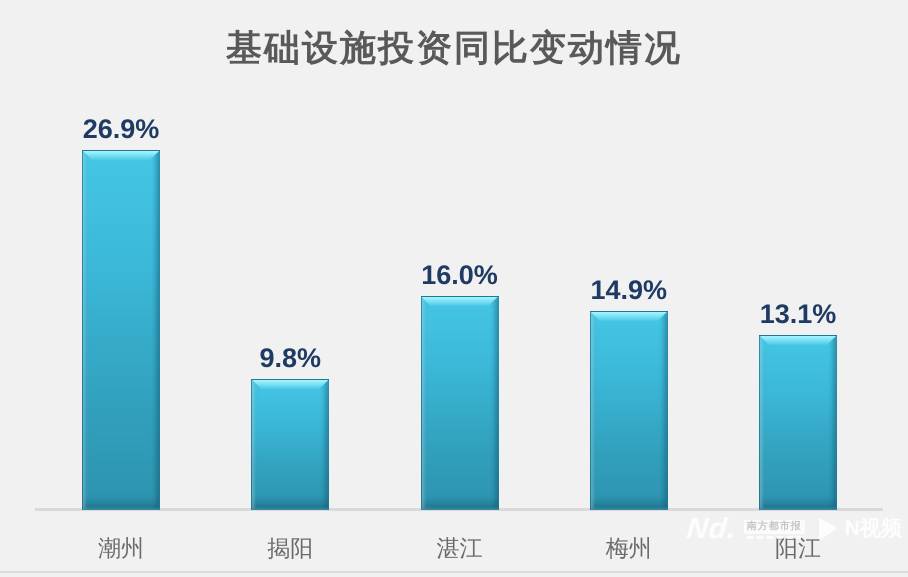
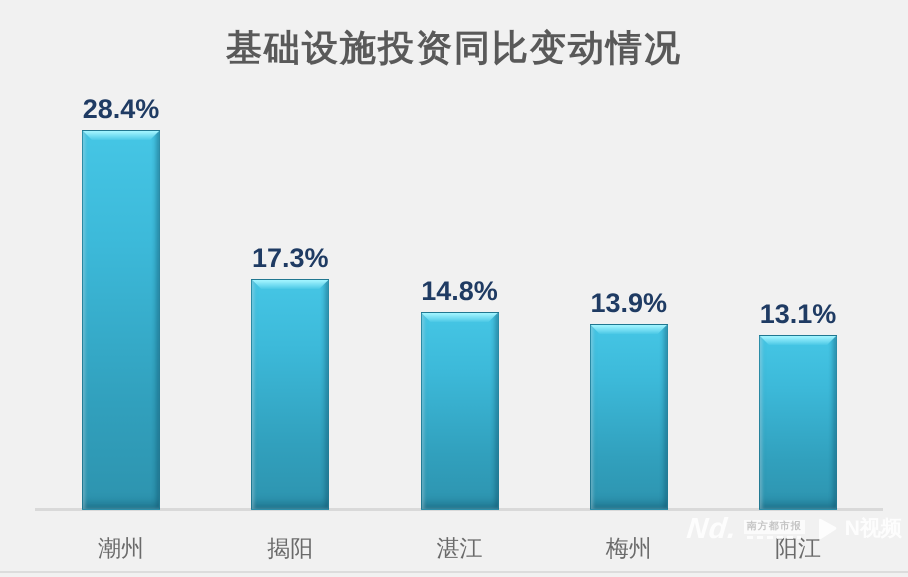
潮州: 26.9% -> 28.4%
揭阳: 9.8% -> 17.3%
湛江: 16.0% -> 14.8%
梅州: 14.9% -> 13.9%
